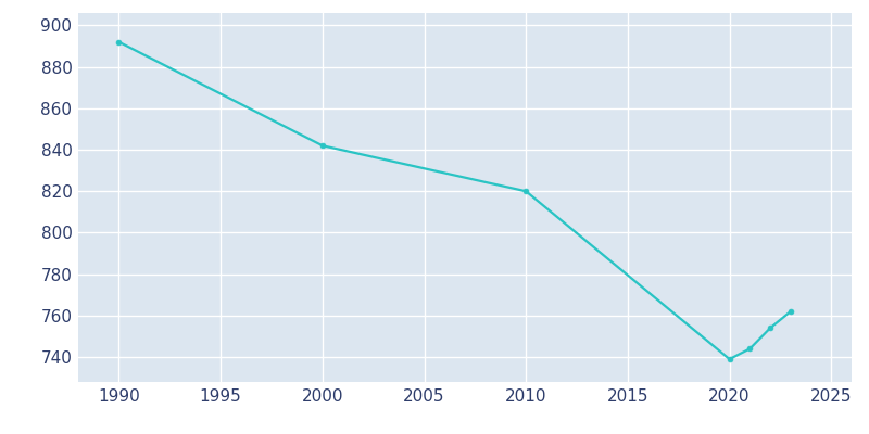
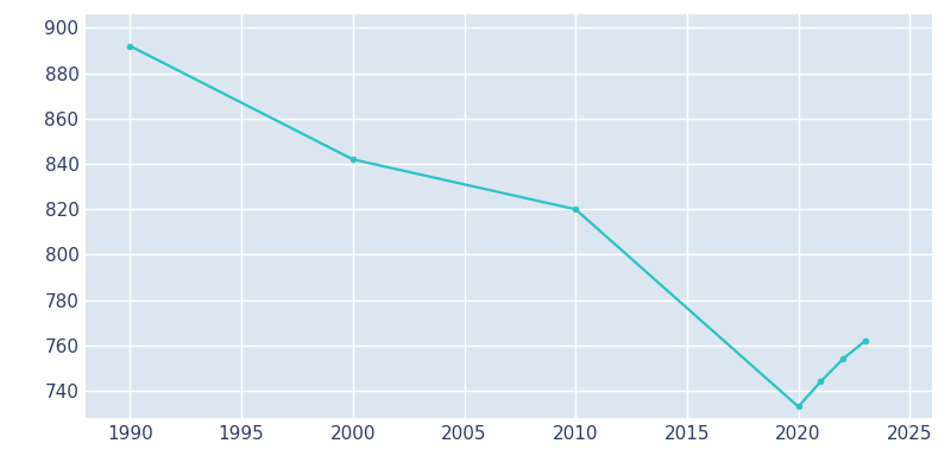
2020: 739 -> 733
